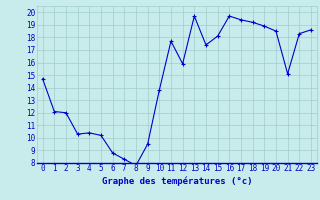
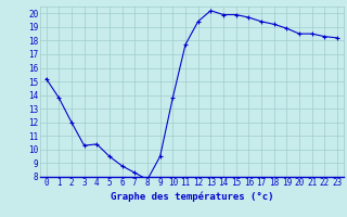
0: 14.7 -> 15.2
1: 12.1 -> 13.8
5: 10.2 -> 9.5
12: 15.9 -> 19.4
13: 19.7 -> 20.2
14: 17.4 -> 19.9
15: 18.1 -> 19.9
21: 15.1 -> 18.5
23: 18.6 -> 18.2
